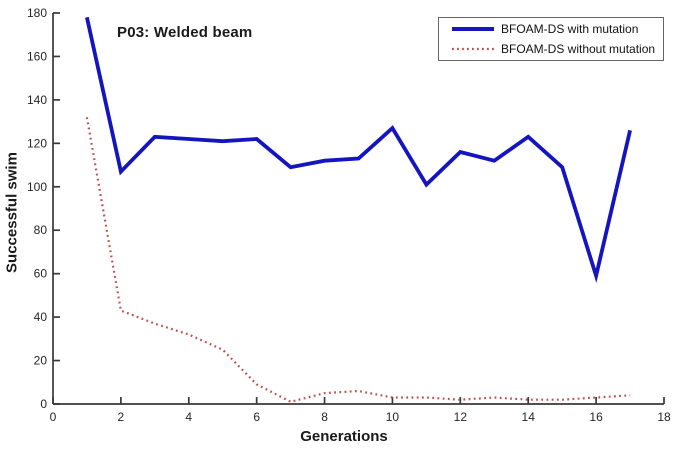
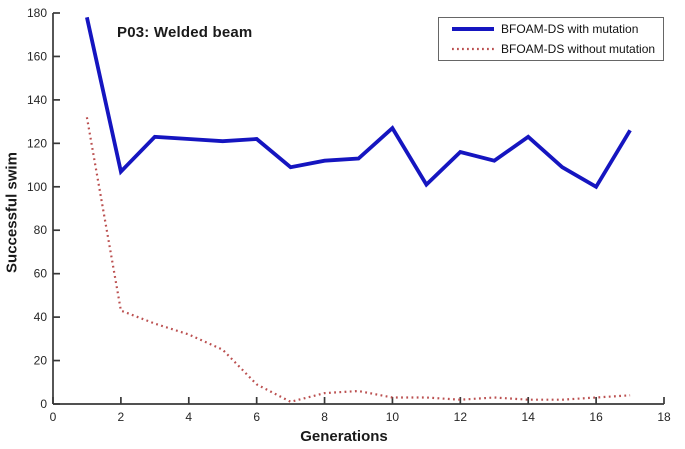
BFOAM-DS with mutation/16: 59 -> 100
